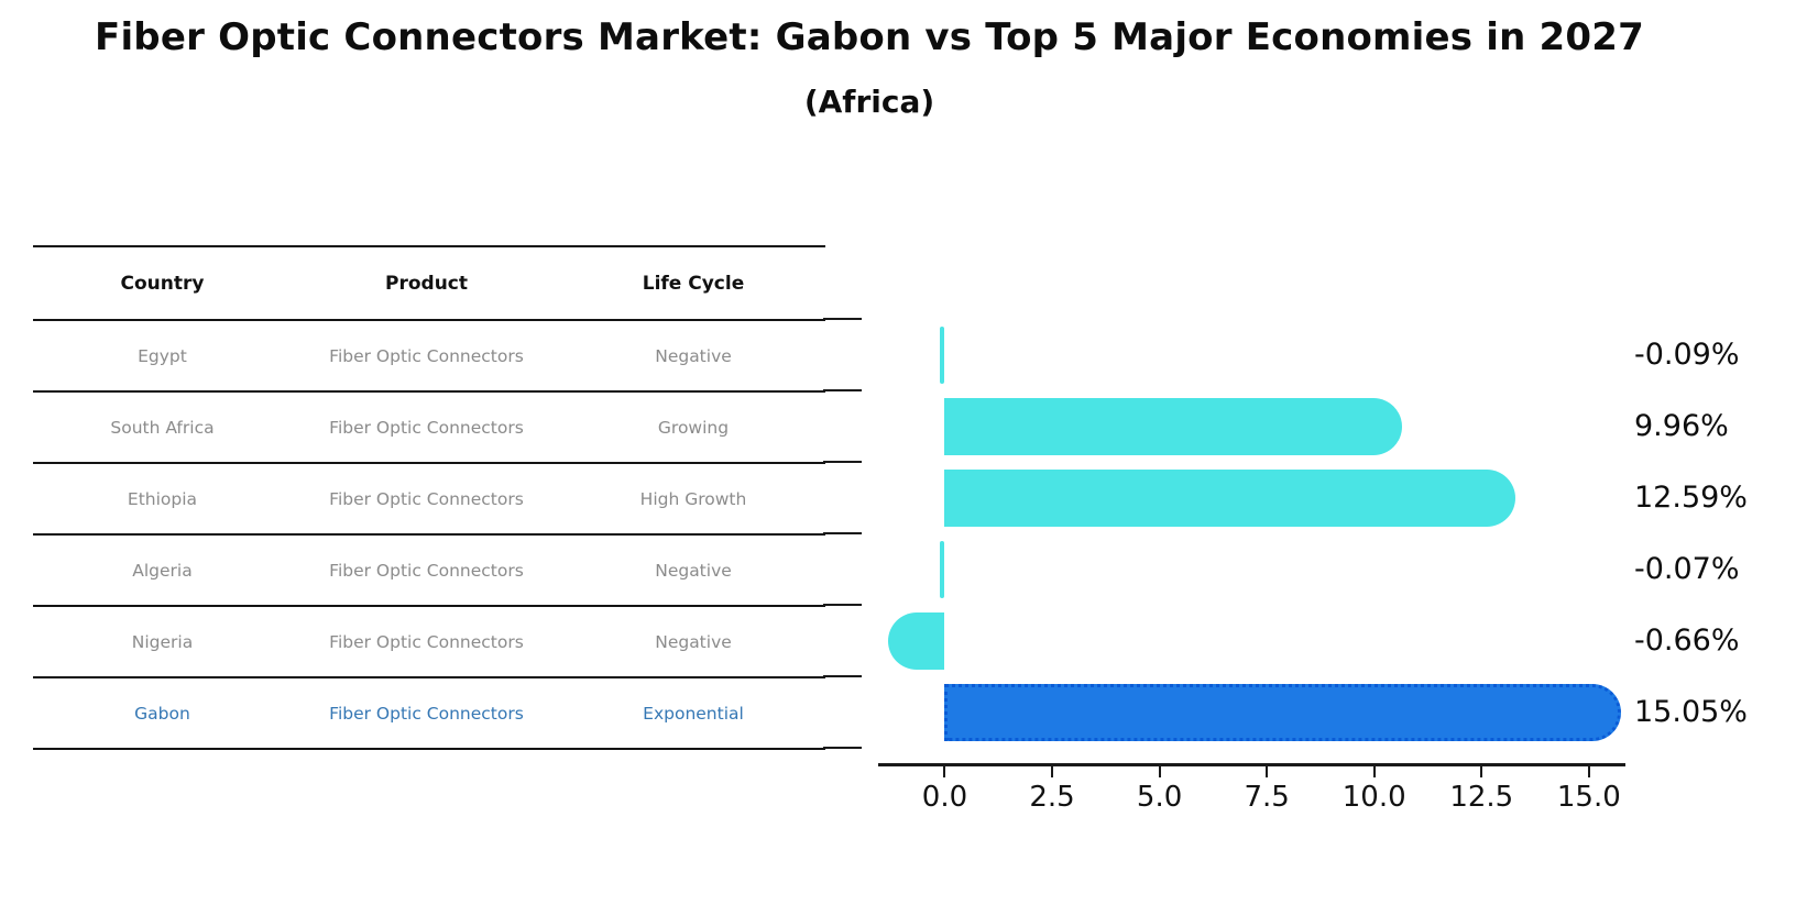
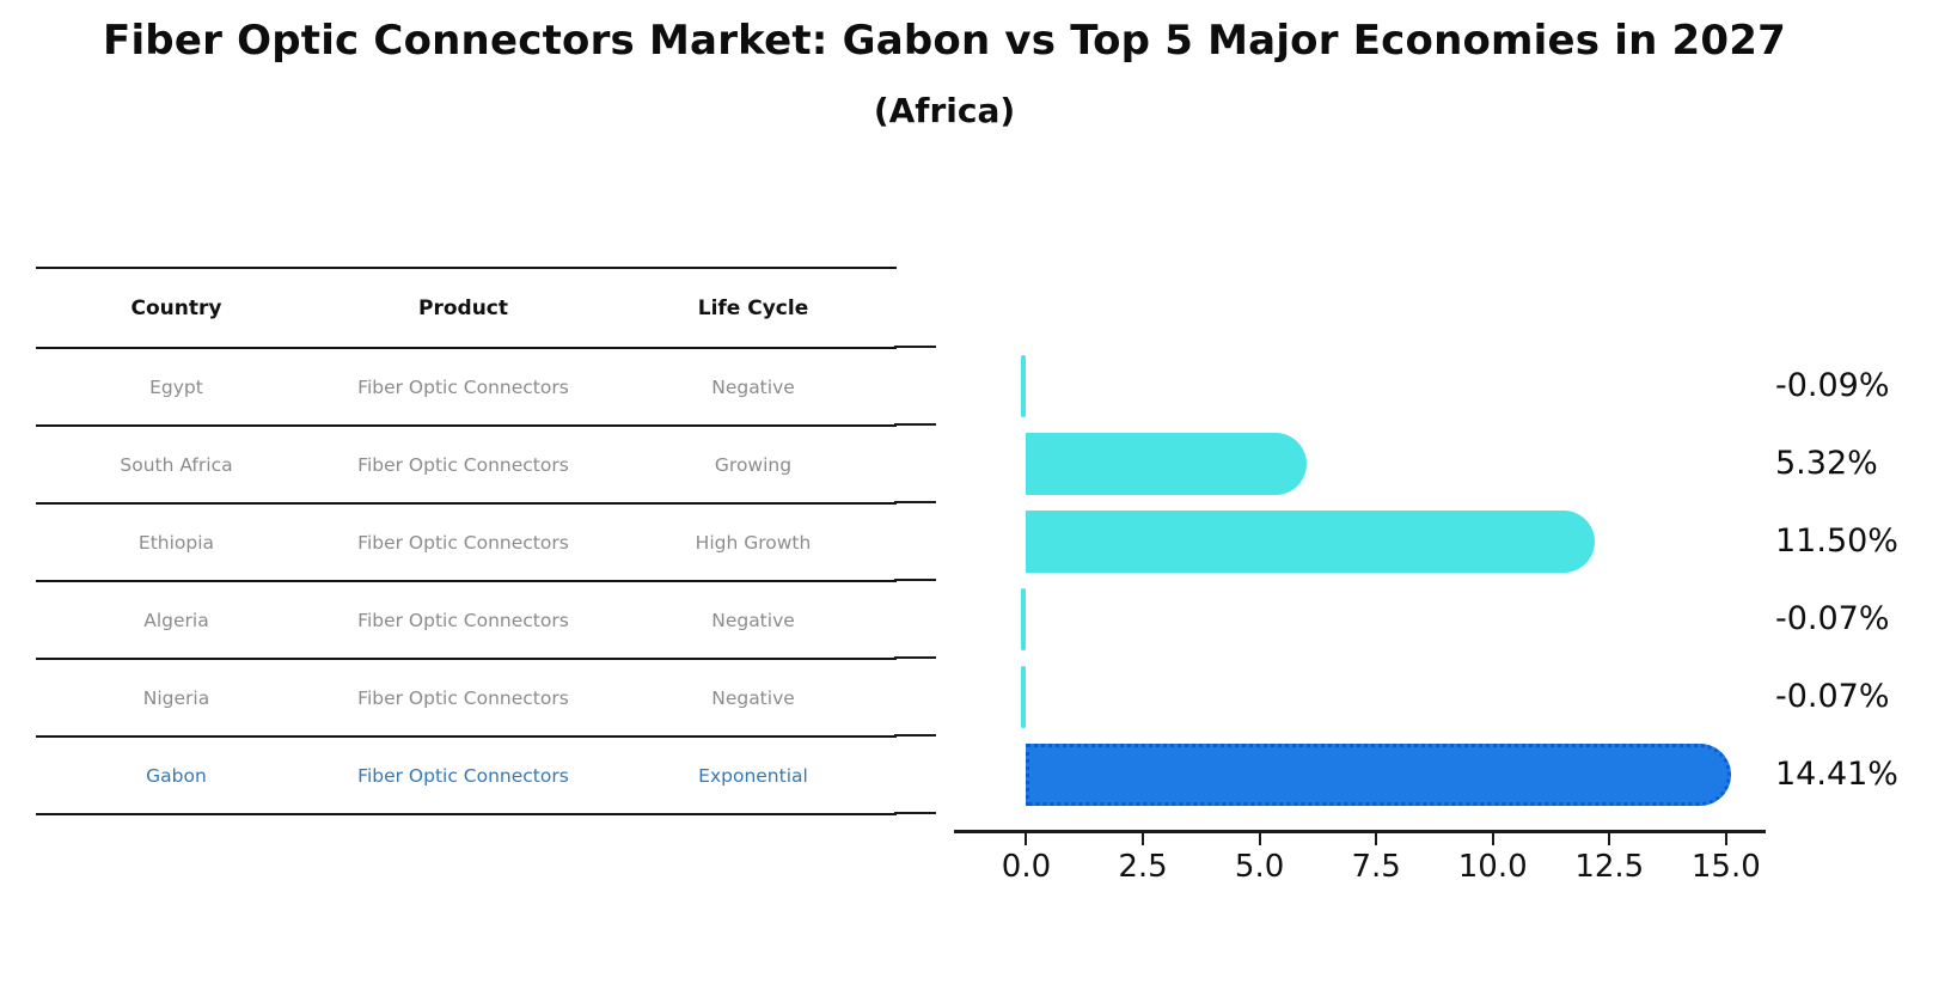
South Africa: 9.96% -> 5.32%
Ethiopia: 12.59% -> 11.50%
Nigeria: -0.66% -> -0.07%
Gabon: 15.05% -> 14.41%
